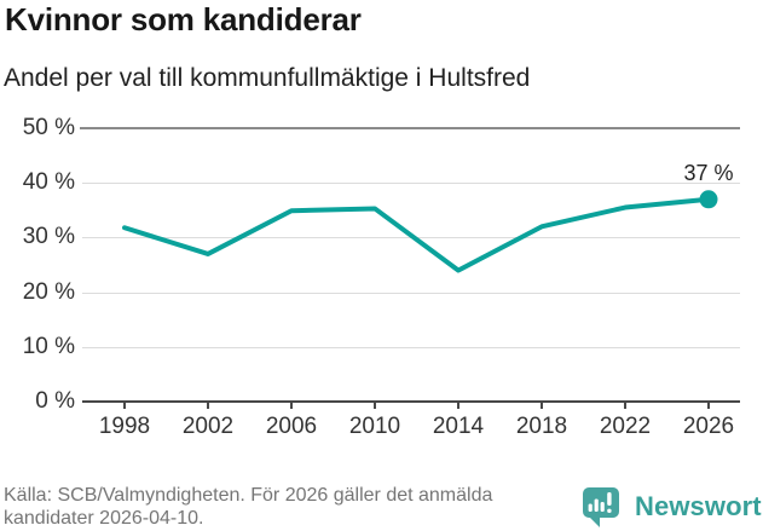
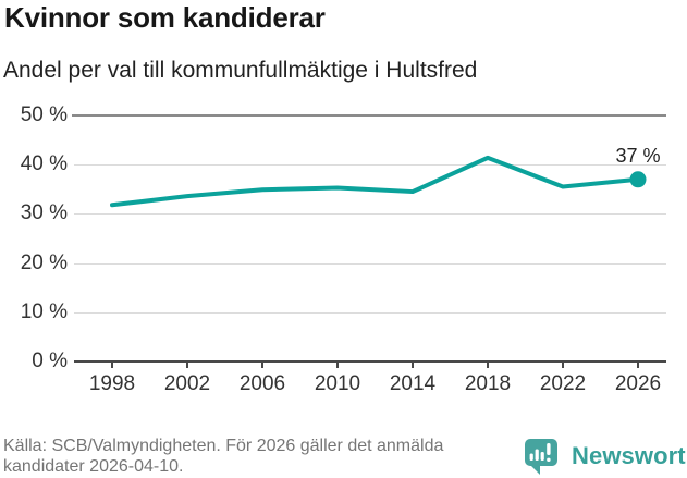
2002: 27% -> 34%
2014: 24% -> 34%
2018: 32% -> 41%
